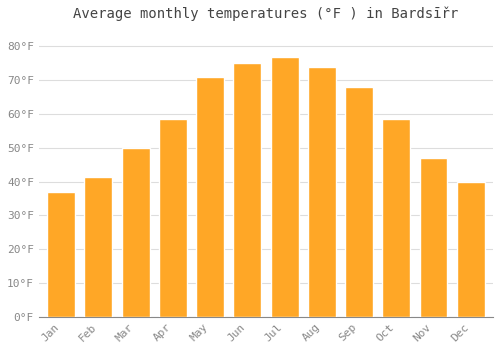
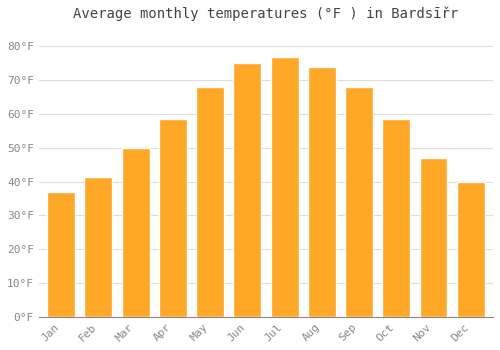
May: 71.0°F -> 68.0°F
